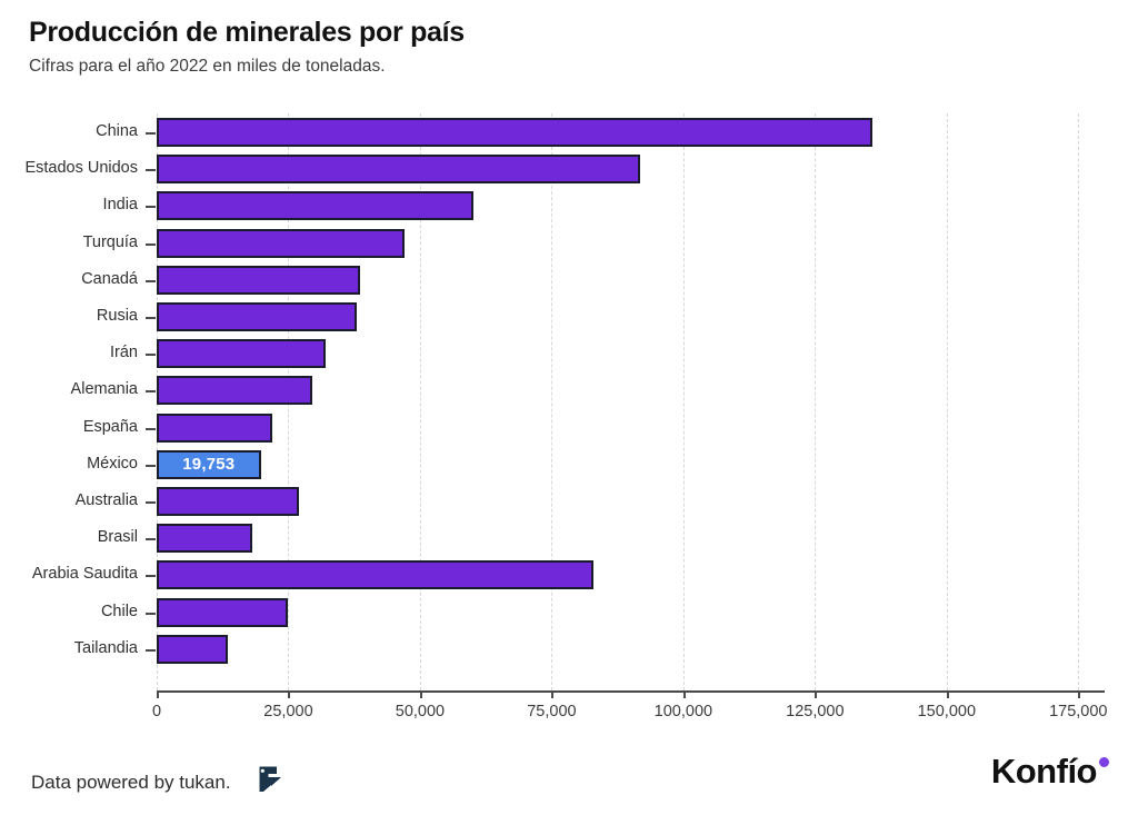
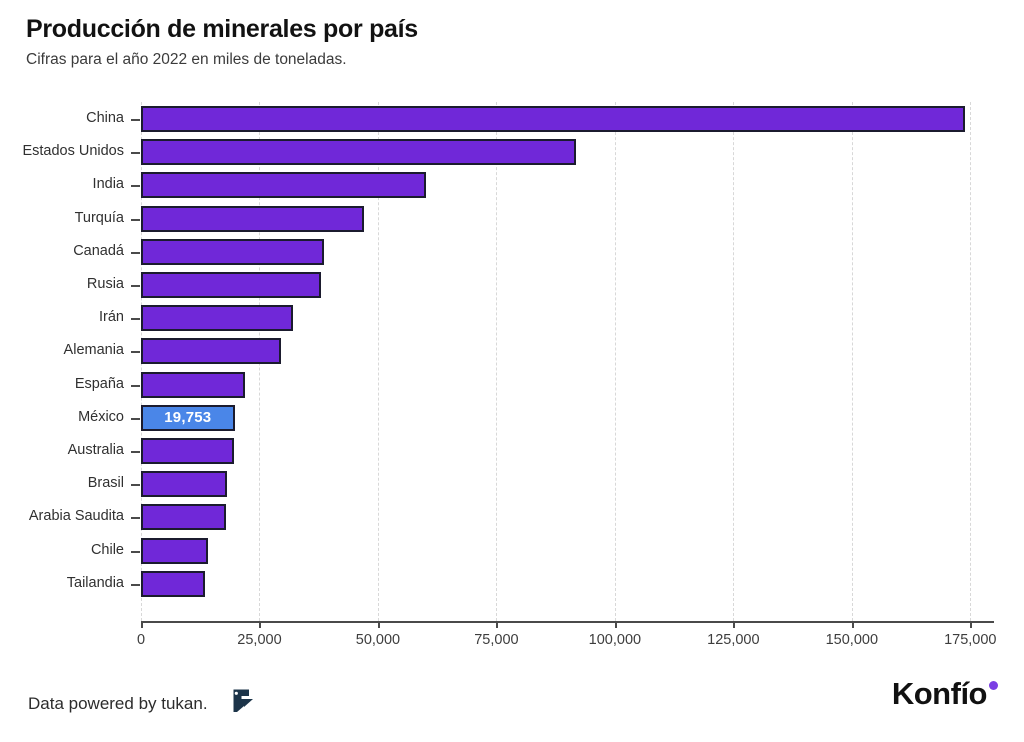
China: 136000 -> 174000
Australia: 27000 -> 20000
Arabia Saudita: 83000 -> 18000
Chile: 25000 -> 14000
